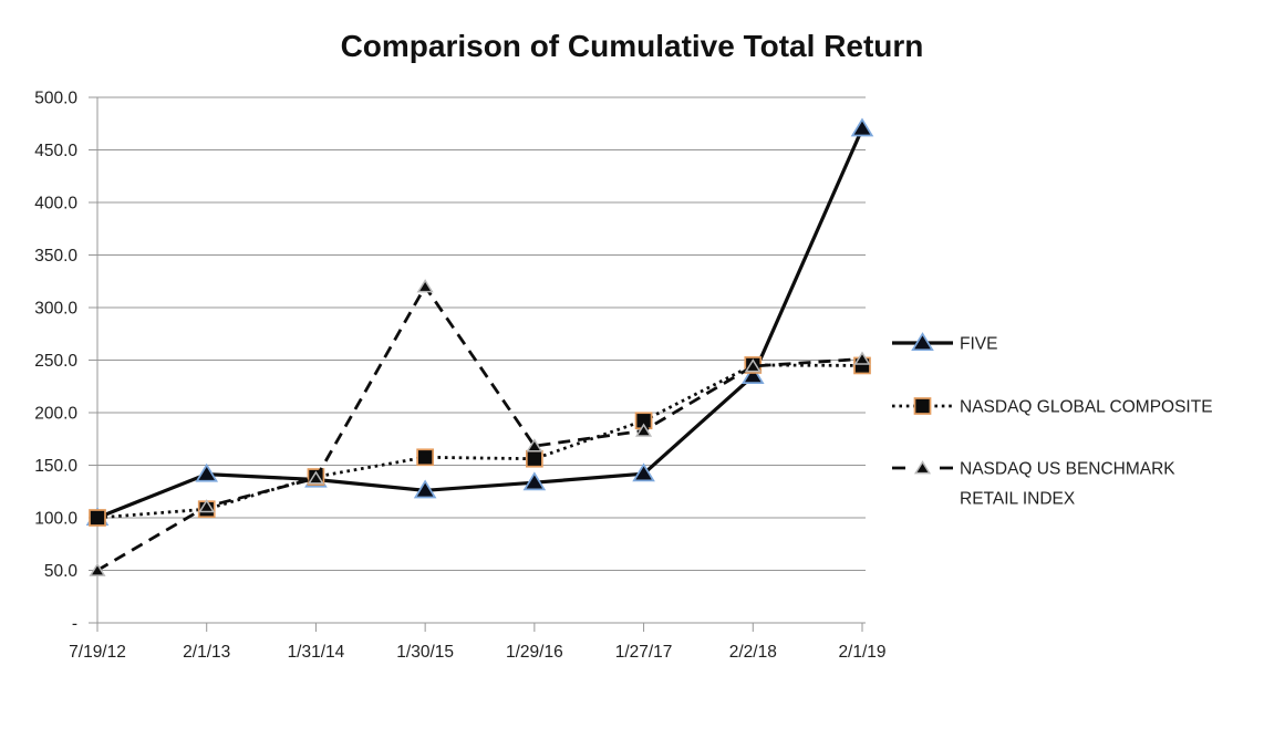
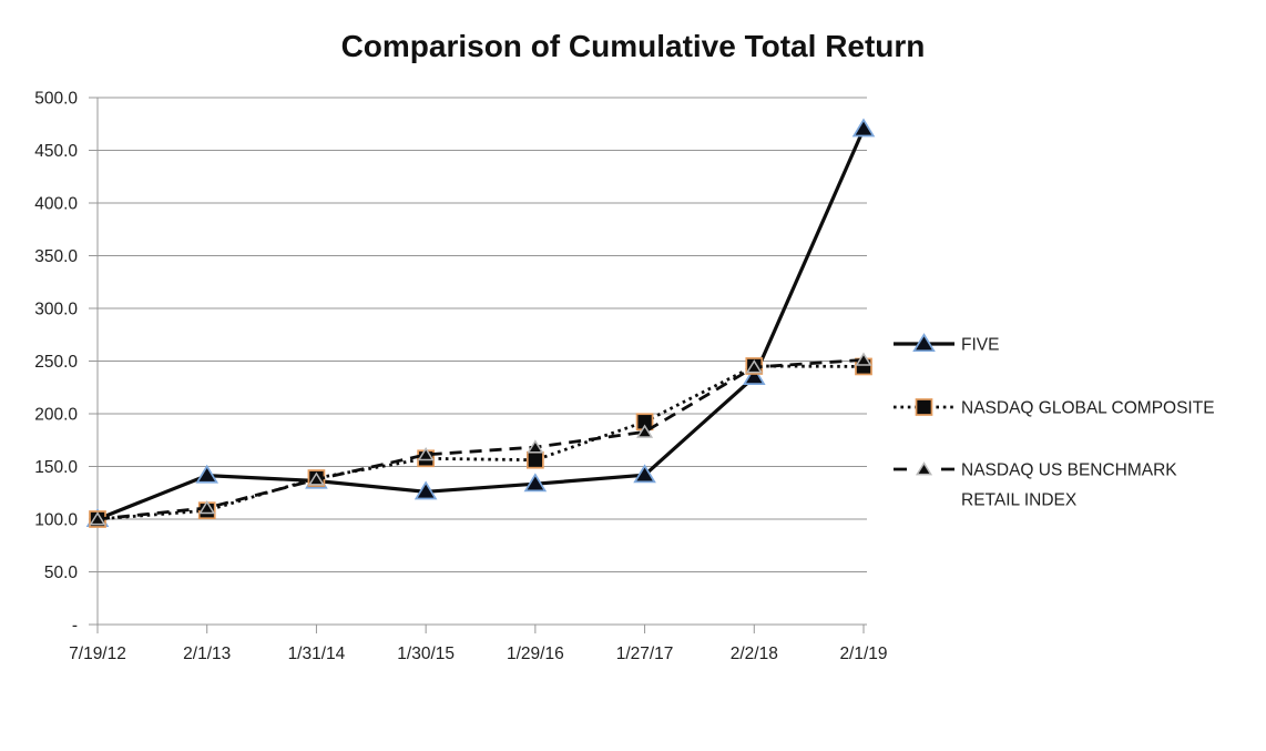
NASDAQ US BENCHMARK RETAIL INDEX/7/19/12: 50 -> 100
NASDAQ US BENCHMARK RETAIL INDEX/1/30/15: 320 -> 160
